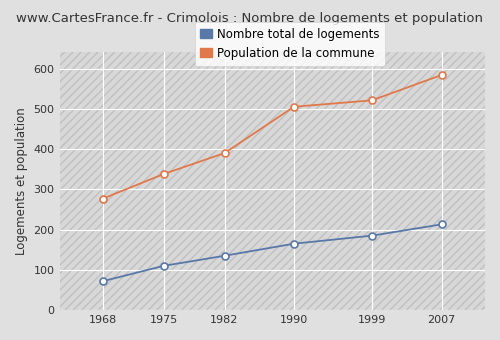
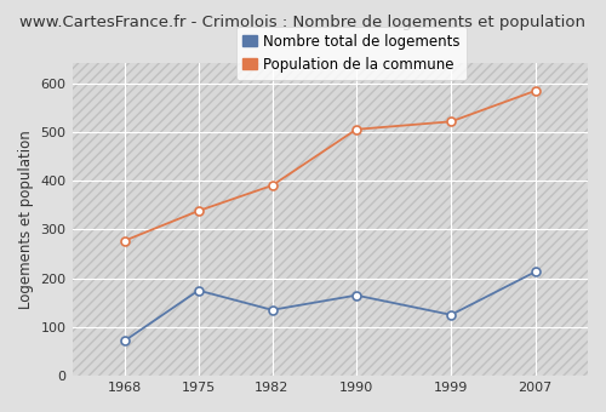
Nombre total de logements/1975: 110 -> 175
Nombre total de logements/1999: 185 -> 125
